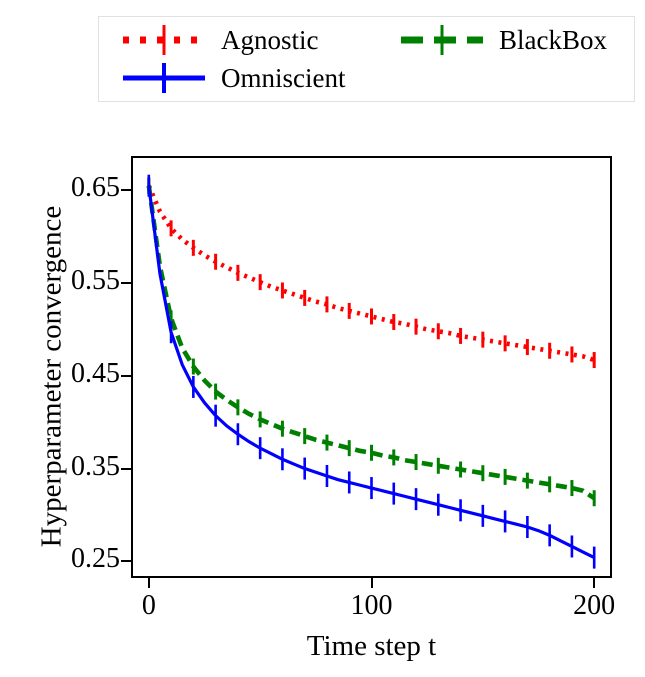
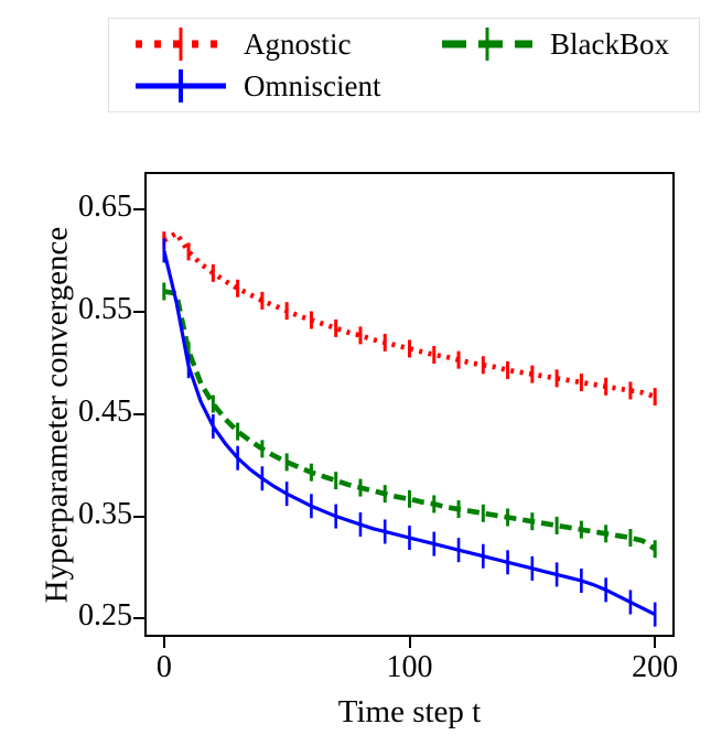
Agnostic/0: 0.66 -> 0.62
BlackBox/0: 0.66 -> 0.57
Omniscient/0: 0.66 -> 0.61
